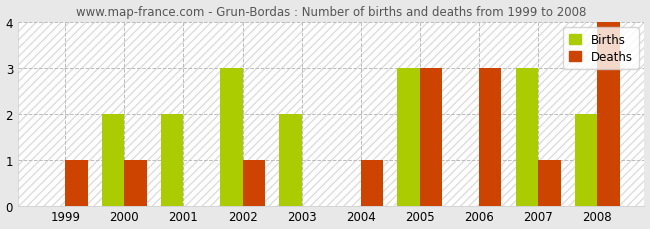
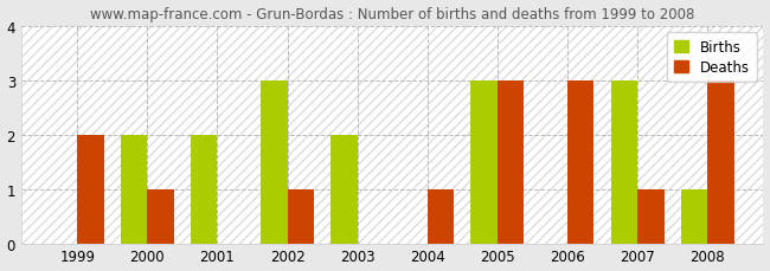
Deaths/1999: 1 -> 2
Births/2008: 2 -> 1
Deaths/2008: 4 -> 3
